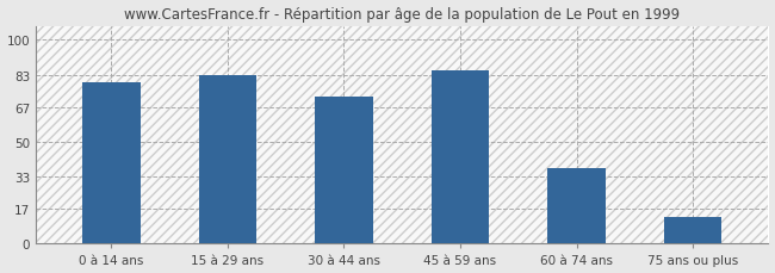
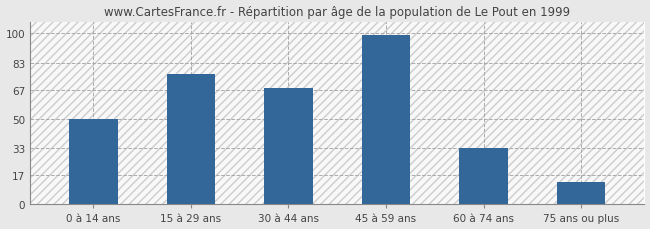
0 à 14 ans: 79 -> 50
15 à 29 ans: 83 -> 76
30 à 44 ans: 72 -> 68
45 à 59 ans: 85 -> 99
60 à 74 ans: 37 -> 33
